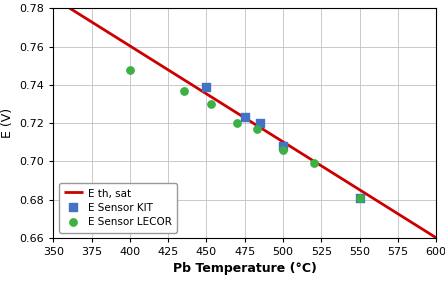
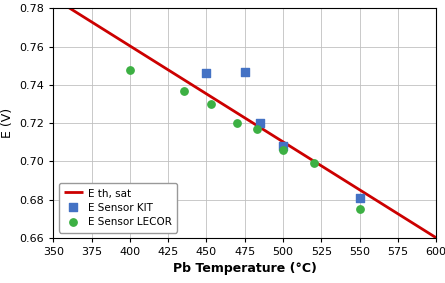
E Sensor KIT/450: 0.739 -> 0.746
E Sensor KIT/475: 0.723 -> 0.747
E Sensor LECOR/550: 0.681 -> 0.675
